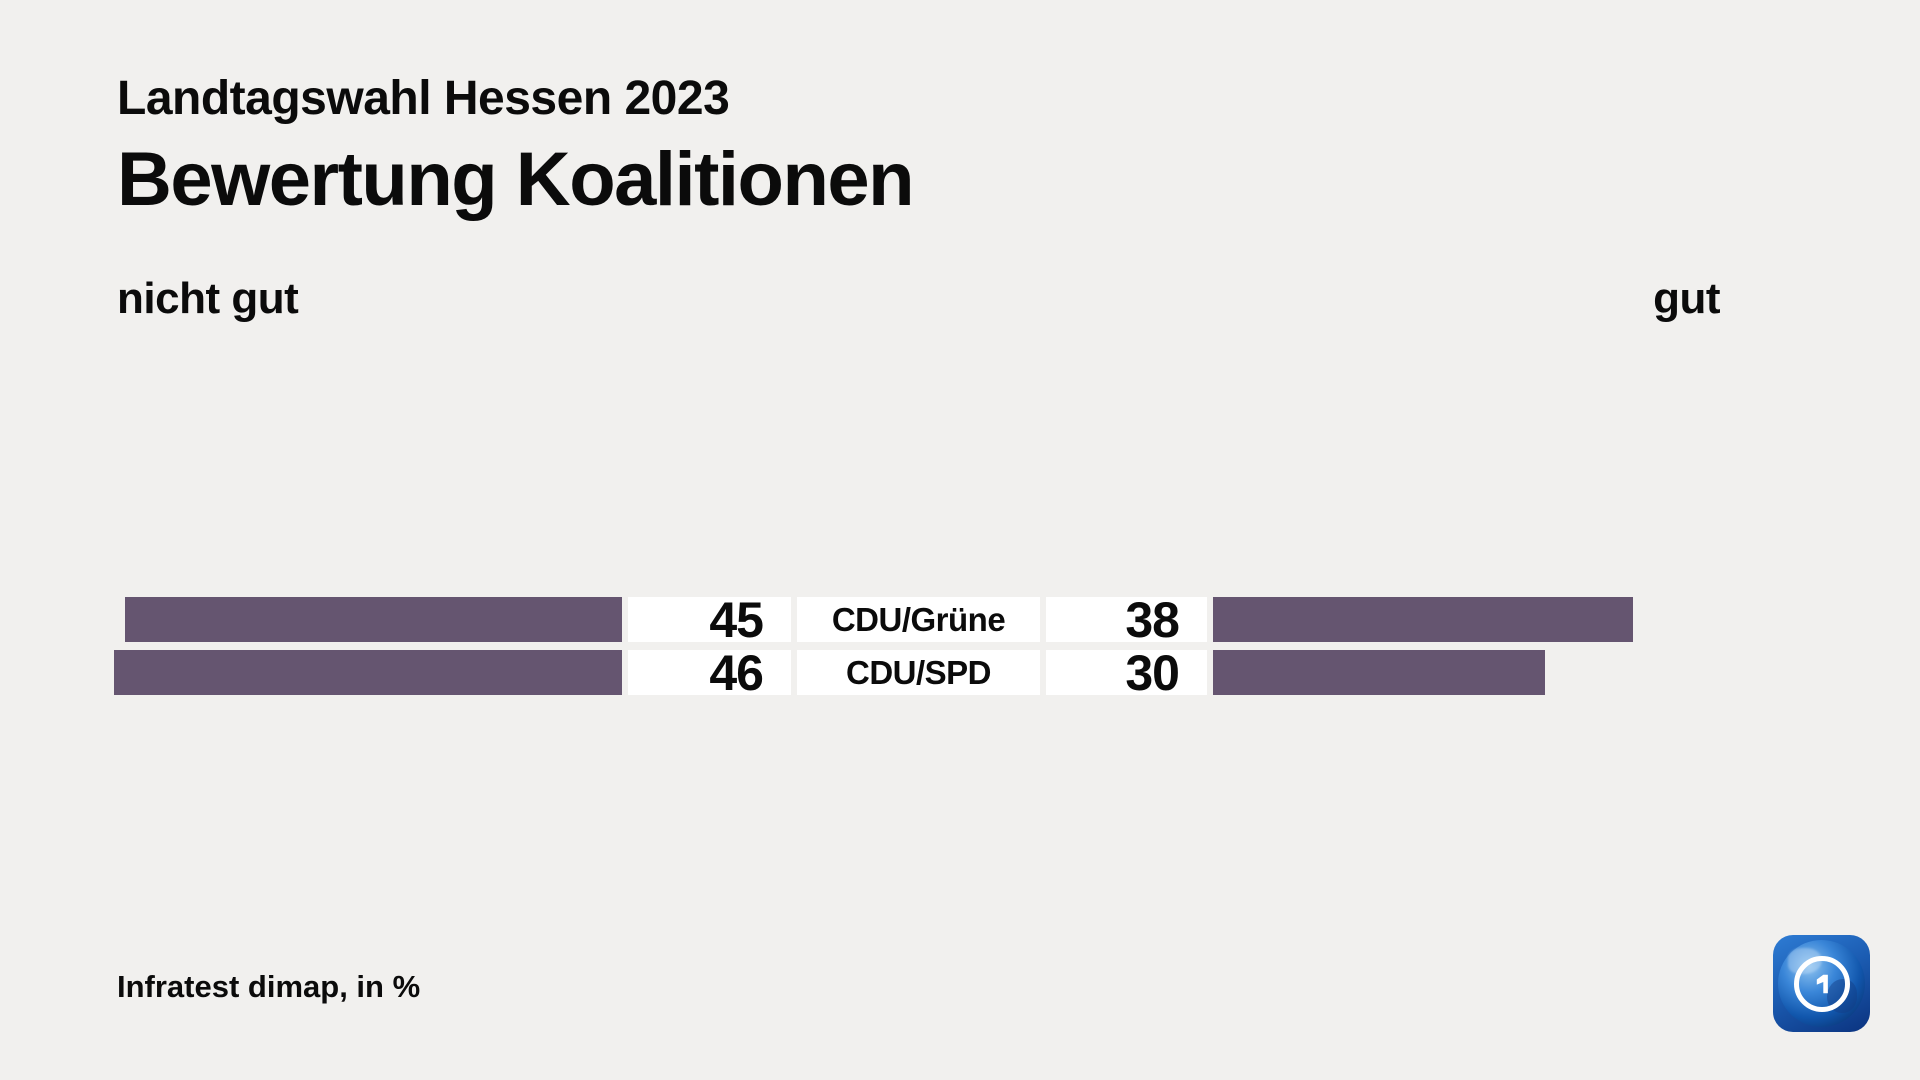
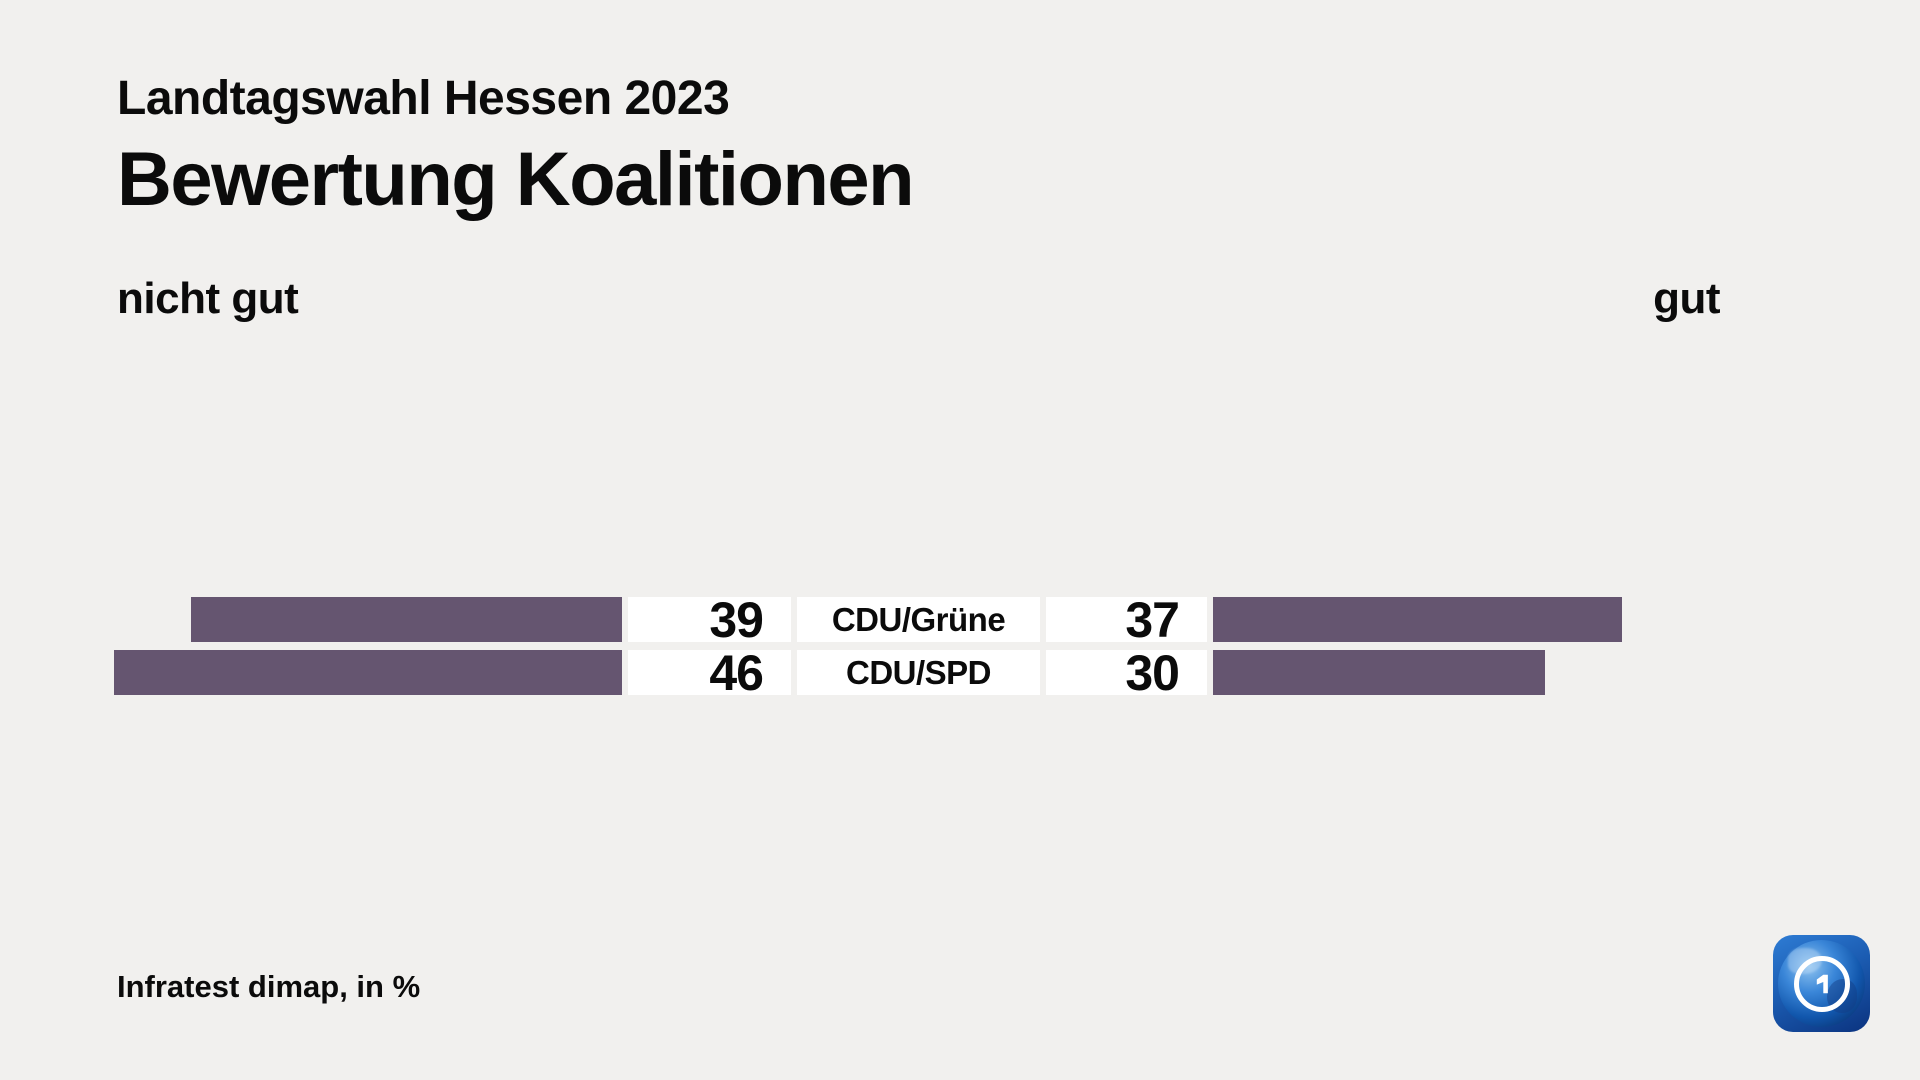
nicht gut/CDU/Grüne: 45 -> 39
gut/CDU/Grüne: 38 -> 37
